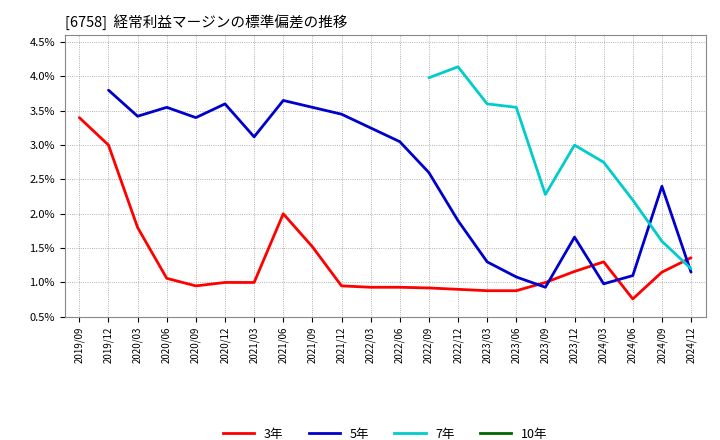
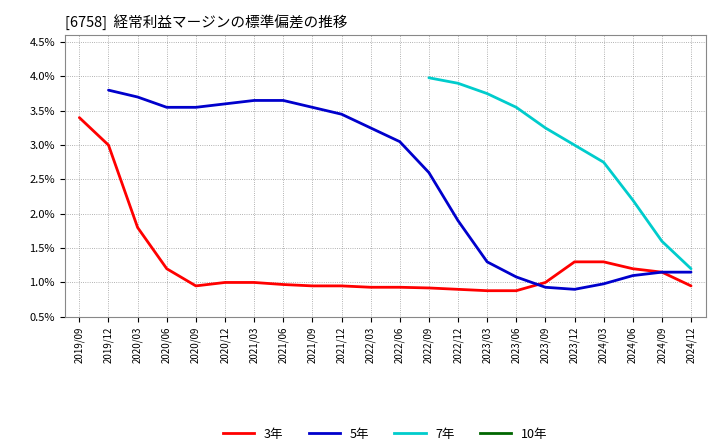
5年/2020/03: 3.42% -> 3.70%
3年/2020/06: 1.06% -> 1.20%
5年/2020/09: 3.40% -> 3.55%
5年/2021/03: 3.12% -> 3.65%
3年/2021/06: 2.00% -> 0.97%
3年/2021/09: 1.52% -> 0.95%
7年/2022/12: 4.14% -> 3.90%
7年/2023/03: 3.60% -> 3.75%
7年/2023/09: 2.28% -> 3.25%
3年/2023/12: 1.16% -> 1.30%
5年/2023/12: 1.66% -> 0.90%
3年/2024/06: 0.76% -> 1.20%
5年/2024/09: 2.40% -> 1.15%
3年/2024/12: 1.36% -> 0.95%
